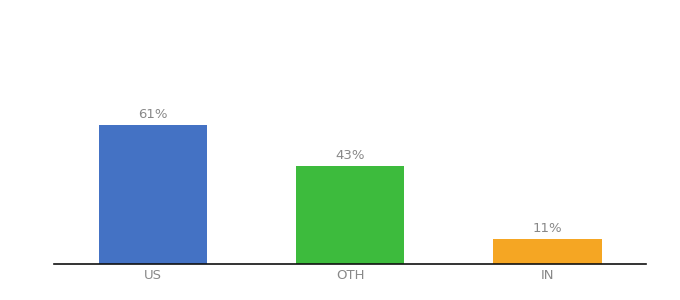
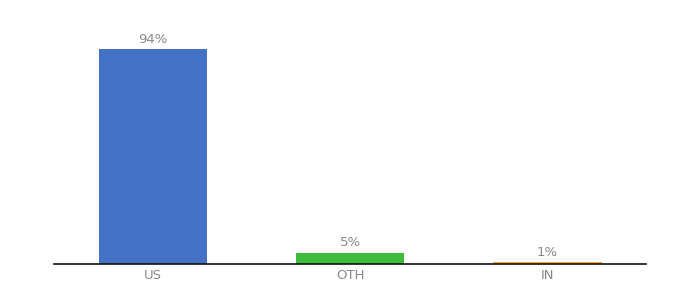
US: 61% -> 94%
OTH: 43% -> 5%
IN: 11% -> 1%
